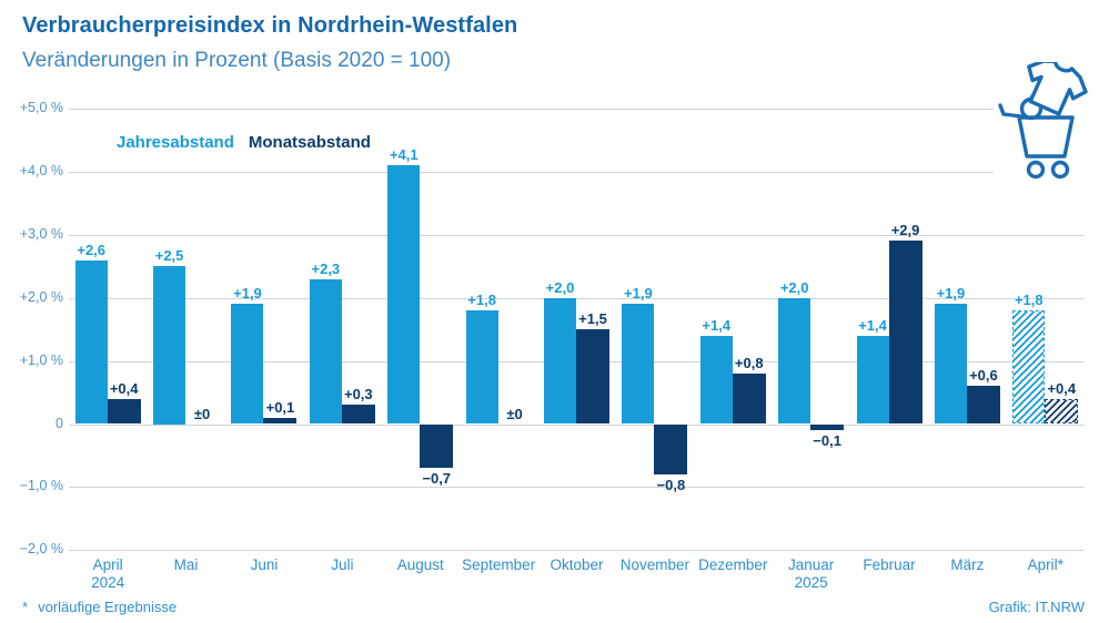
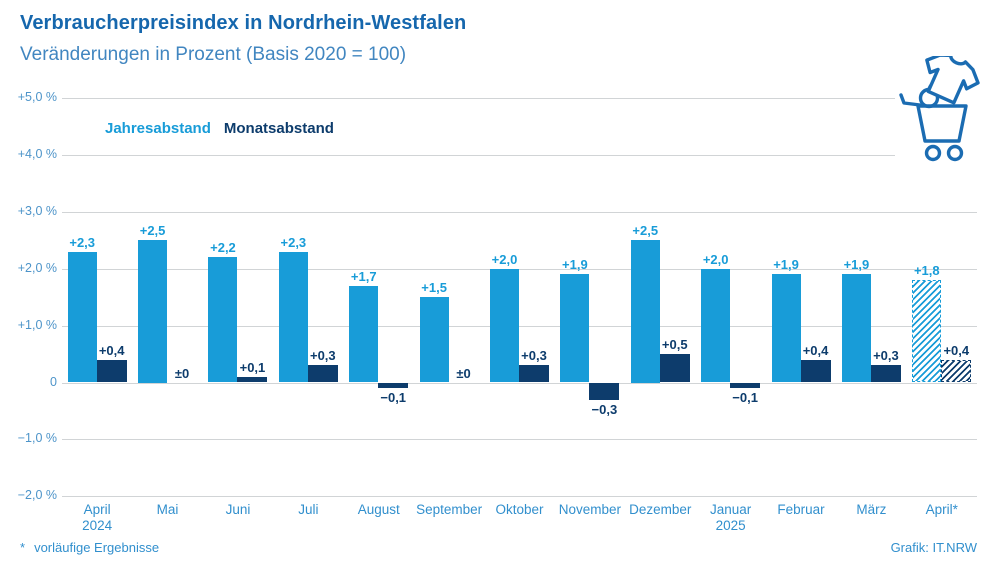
Jahresabstand/April: +2,6 -> +2,3
Jahresabstand/Juni: +1,9 -> +2,2
Jahresabstand/August: +4,1 -> +1,7
Monatsabstand/August: −0,7 -> −0,1
Jahresabstand/September: +1,8 -> +1,5
Monatsabstand/Oktober: +1,5 -> +0,3
Monatsabstand/November: −0,8 -> −0,3
Jahresabstand/Dezember: +1,4 -> +2,5
Monatsabstand/Dezember: +0,8 -> +0,5
Jahresabstand/Februar: +1,4 -> +1,9
Monatsabstand/Februar: +2,9 -> +0,4
Monatsabstand/März: +0,6 -> +0,3
